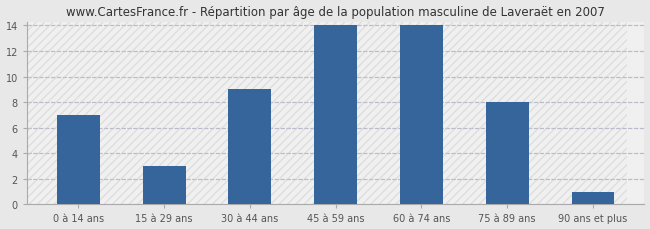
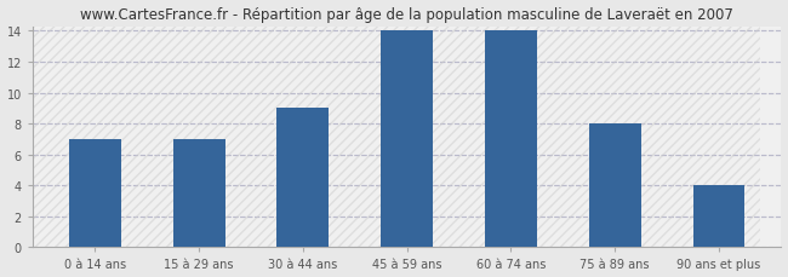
15 à 29 ans: 3 -> 7
90 ans et plus: 1 -> 4
